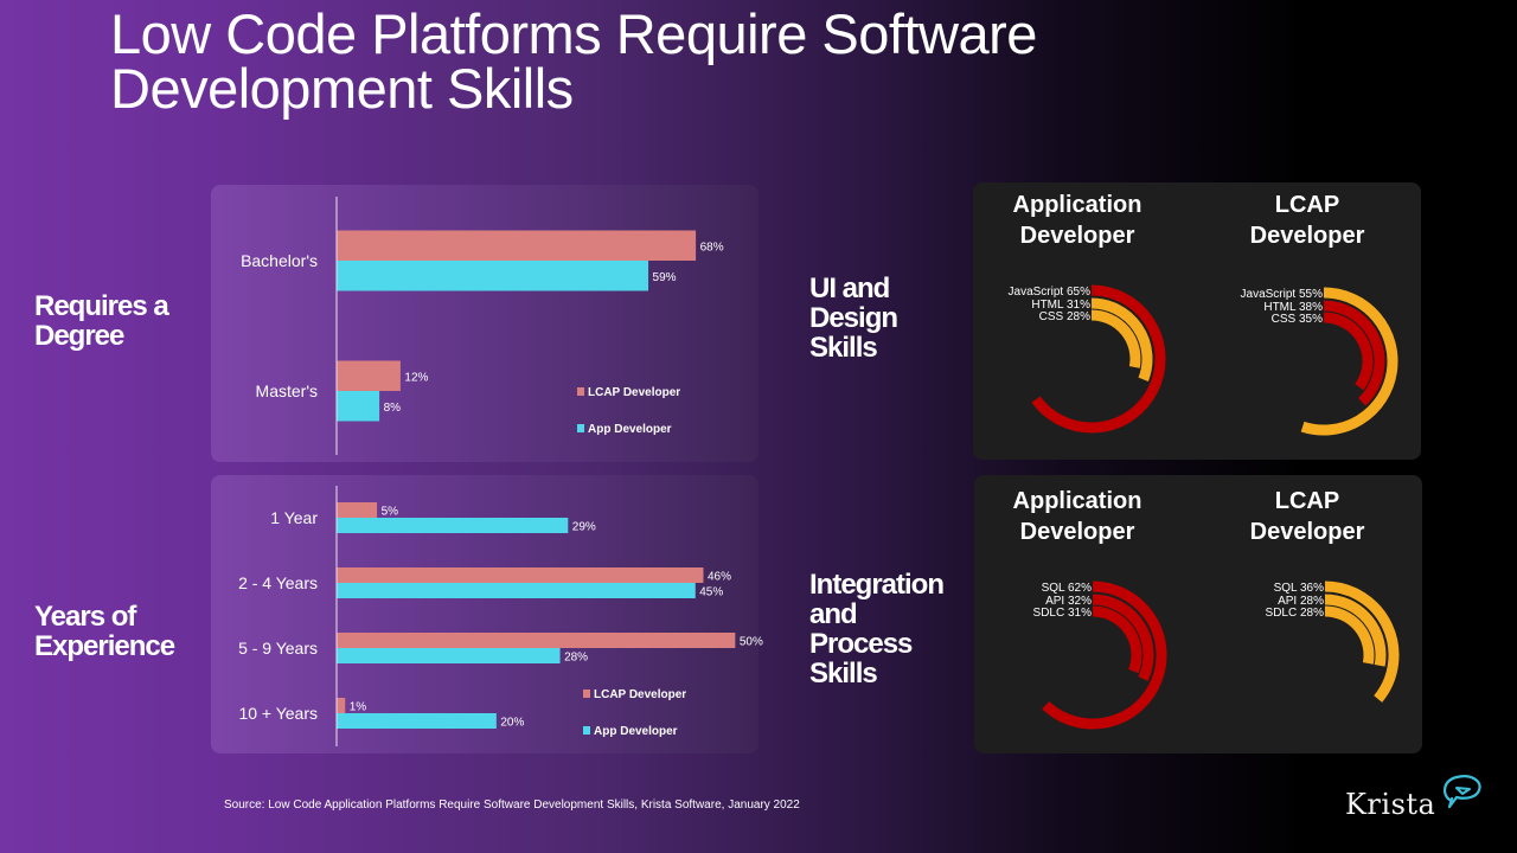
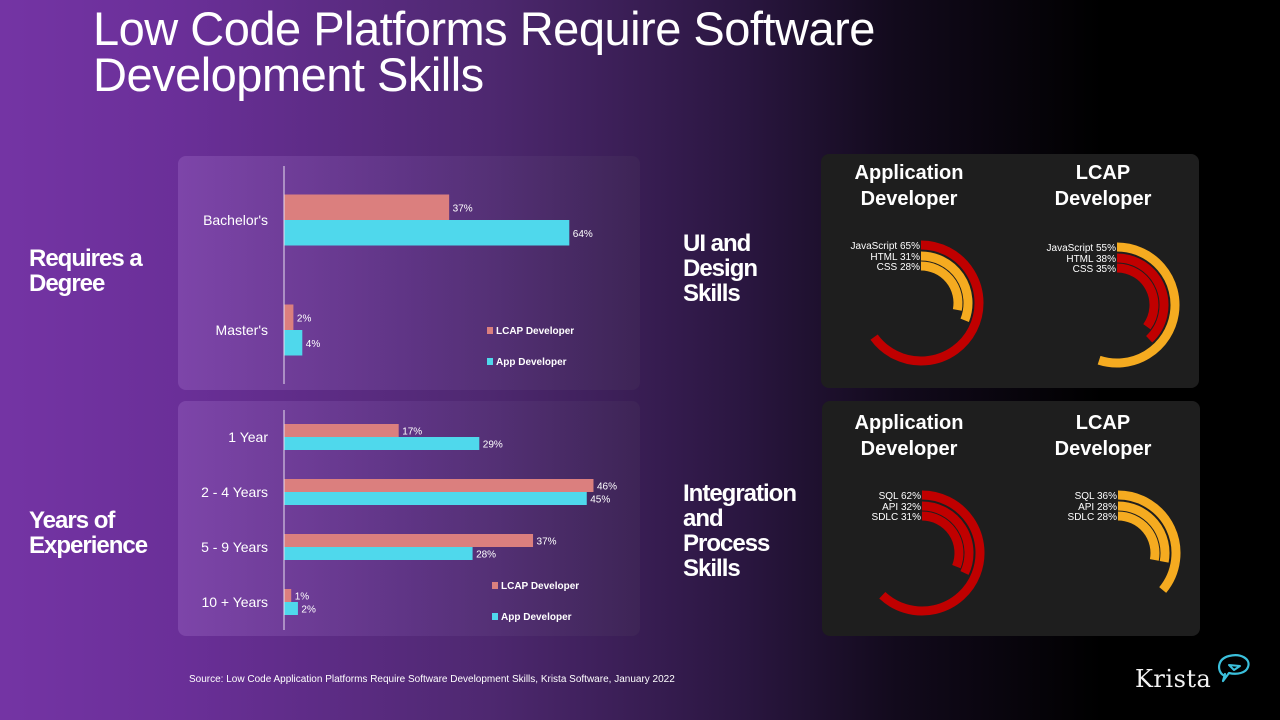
Requires a Degree/LCAP Developer/Bachelor's: 68% -> 37%
Requires a Degree/App Developer/Bachelor's: 59% -> 64%
Requires a Degree/LCAP Developer/Master's: 12% -> 2%
Requires a Degree/App Developer/Master's: 8% -> 4%
Years of Experience/LCAP Developer/1 Year: 5% -> 17%
Years of Experience/LCAP Developer/5 - 9 Years: 50% -> 37%
Years of Experience/App Developer/10 + Years: 20% -> 2%
